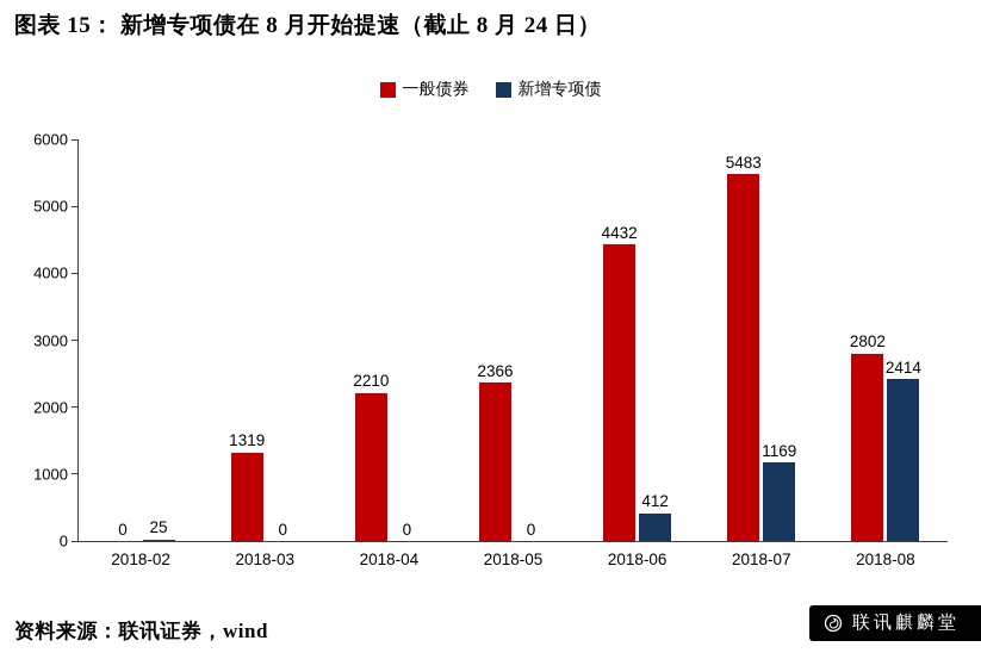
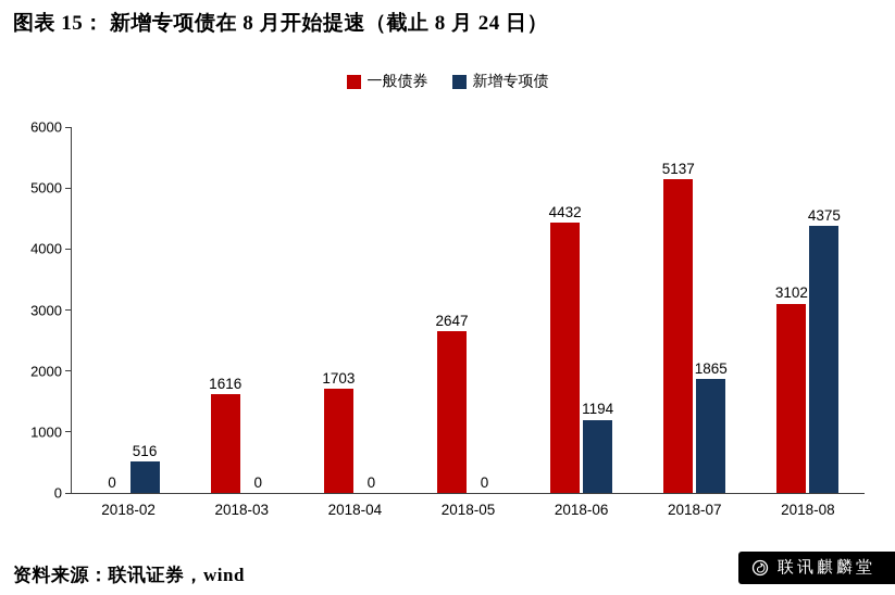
新增专项债/2018-02: 25 -> 516
一般债券/2018-03: 1319 -> 1616
一般债券/2018-04: 2210 -> 1703
一般债券/2018-05: 2366 -> 2647
新增专项债/2018-06: 412 -> 1194
一般债券/2018-07: 5483 -> 5137
新增专项债/2018-07: 1169 -> 1865
一般债券/2018-08: 2802 -> 3102
新增专项债/2018-08: 2414 -> 4375
